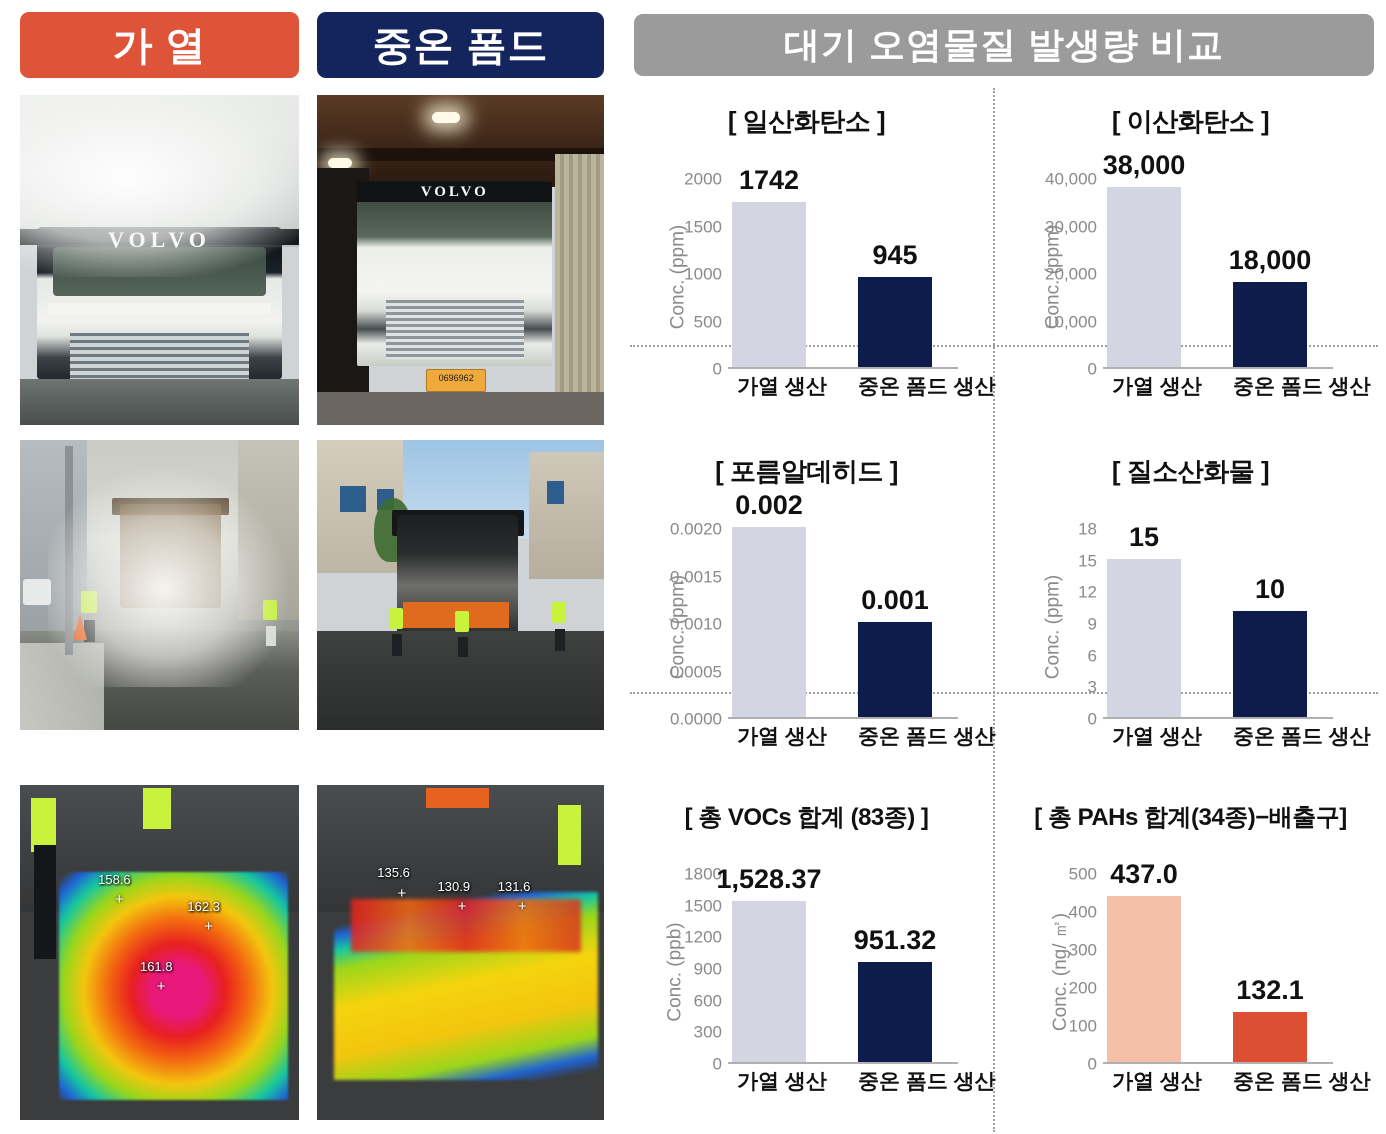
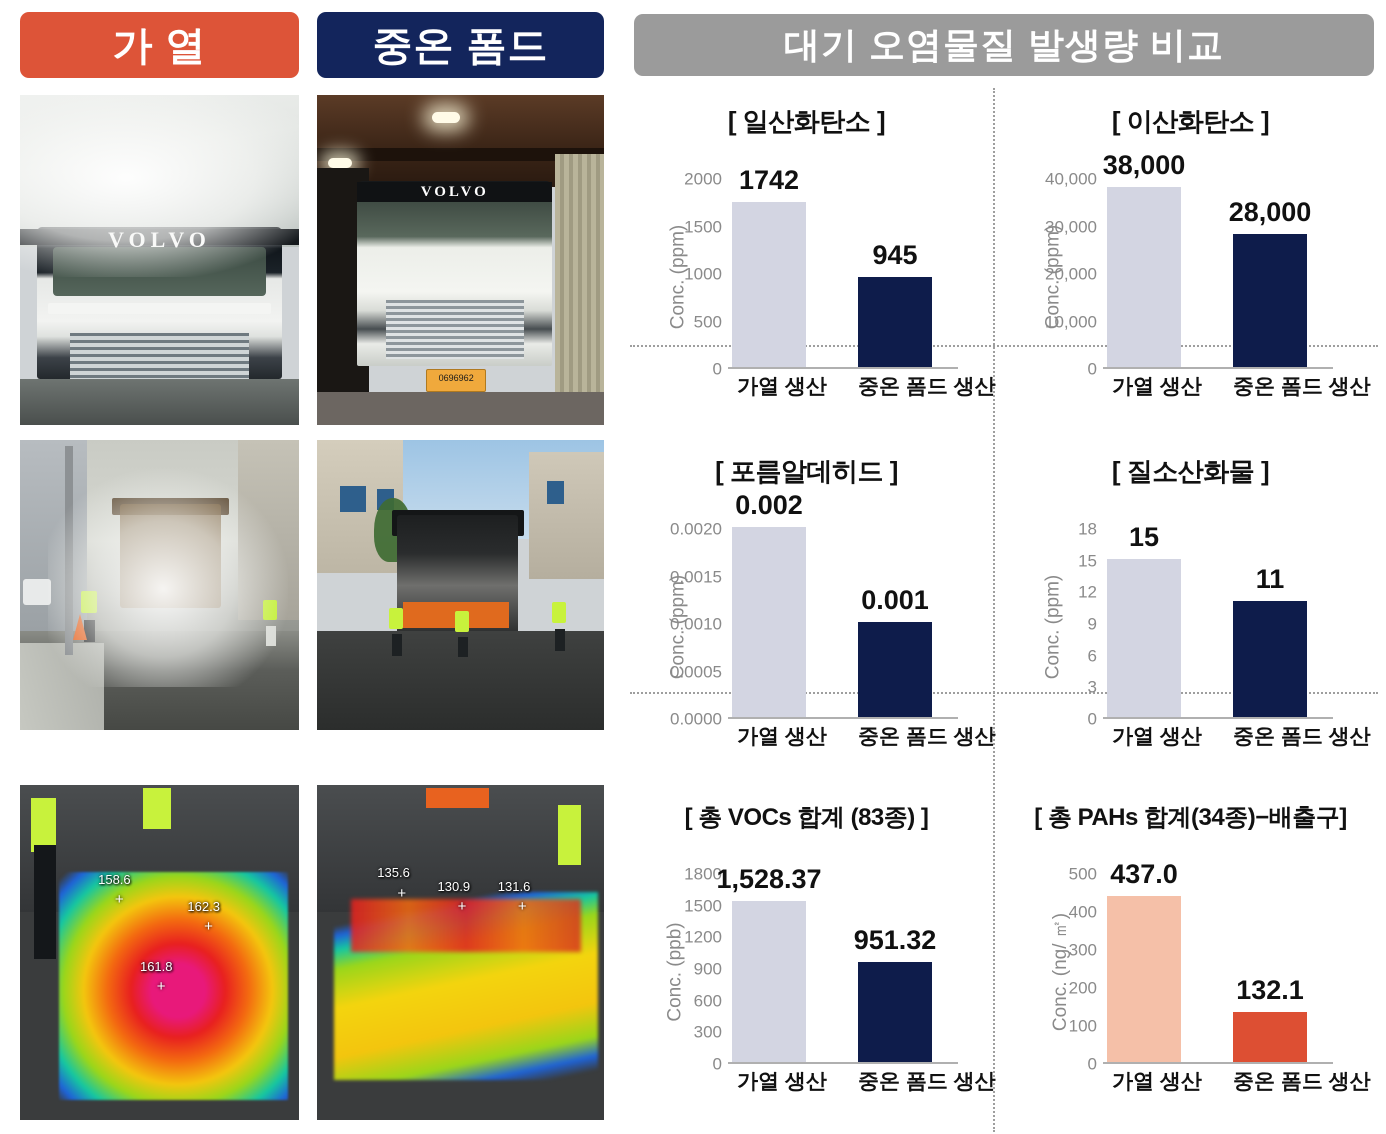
[ 이산화탄소 ]/중온 폼드 생산: 18,000 -> 28,000
[ 질소산화물 ]/중온 폼드 생산: 10 -> 11
